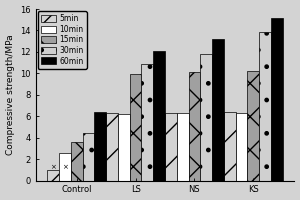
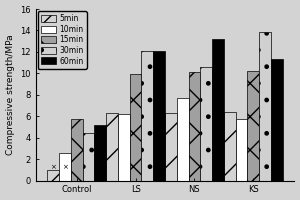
15min/Control: 3.6 -> 5.7
60min/Control: 6.4 -> 5.2
30min/LS: 10.9 -> 12.1
10min/NS: 6.3 -> 7.7
30min/NS: 11.8 -> 10.6
10min/KS: 6.3 -> 5.7
60min/KS: 15.2 -> 11.3
